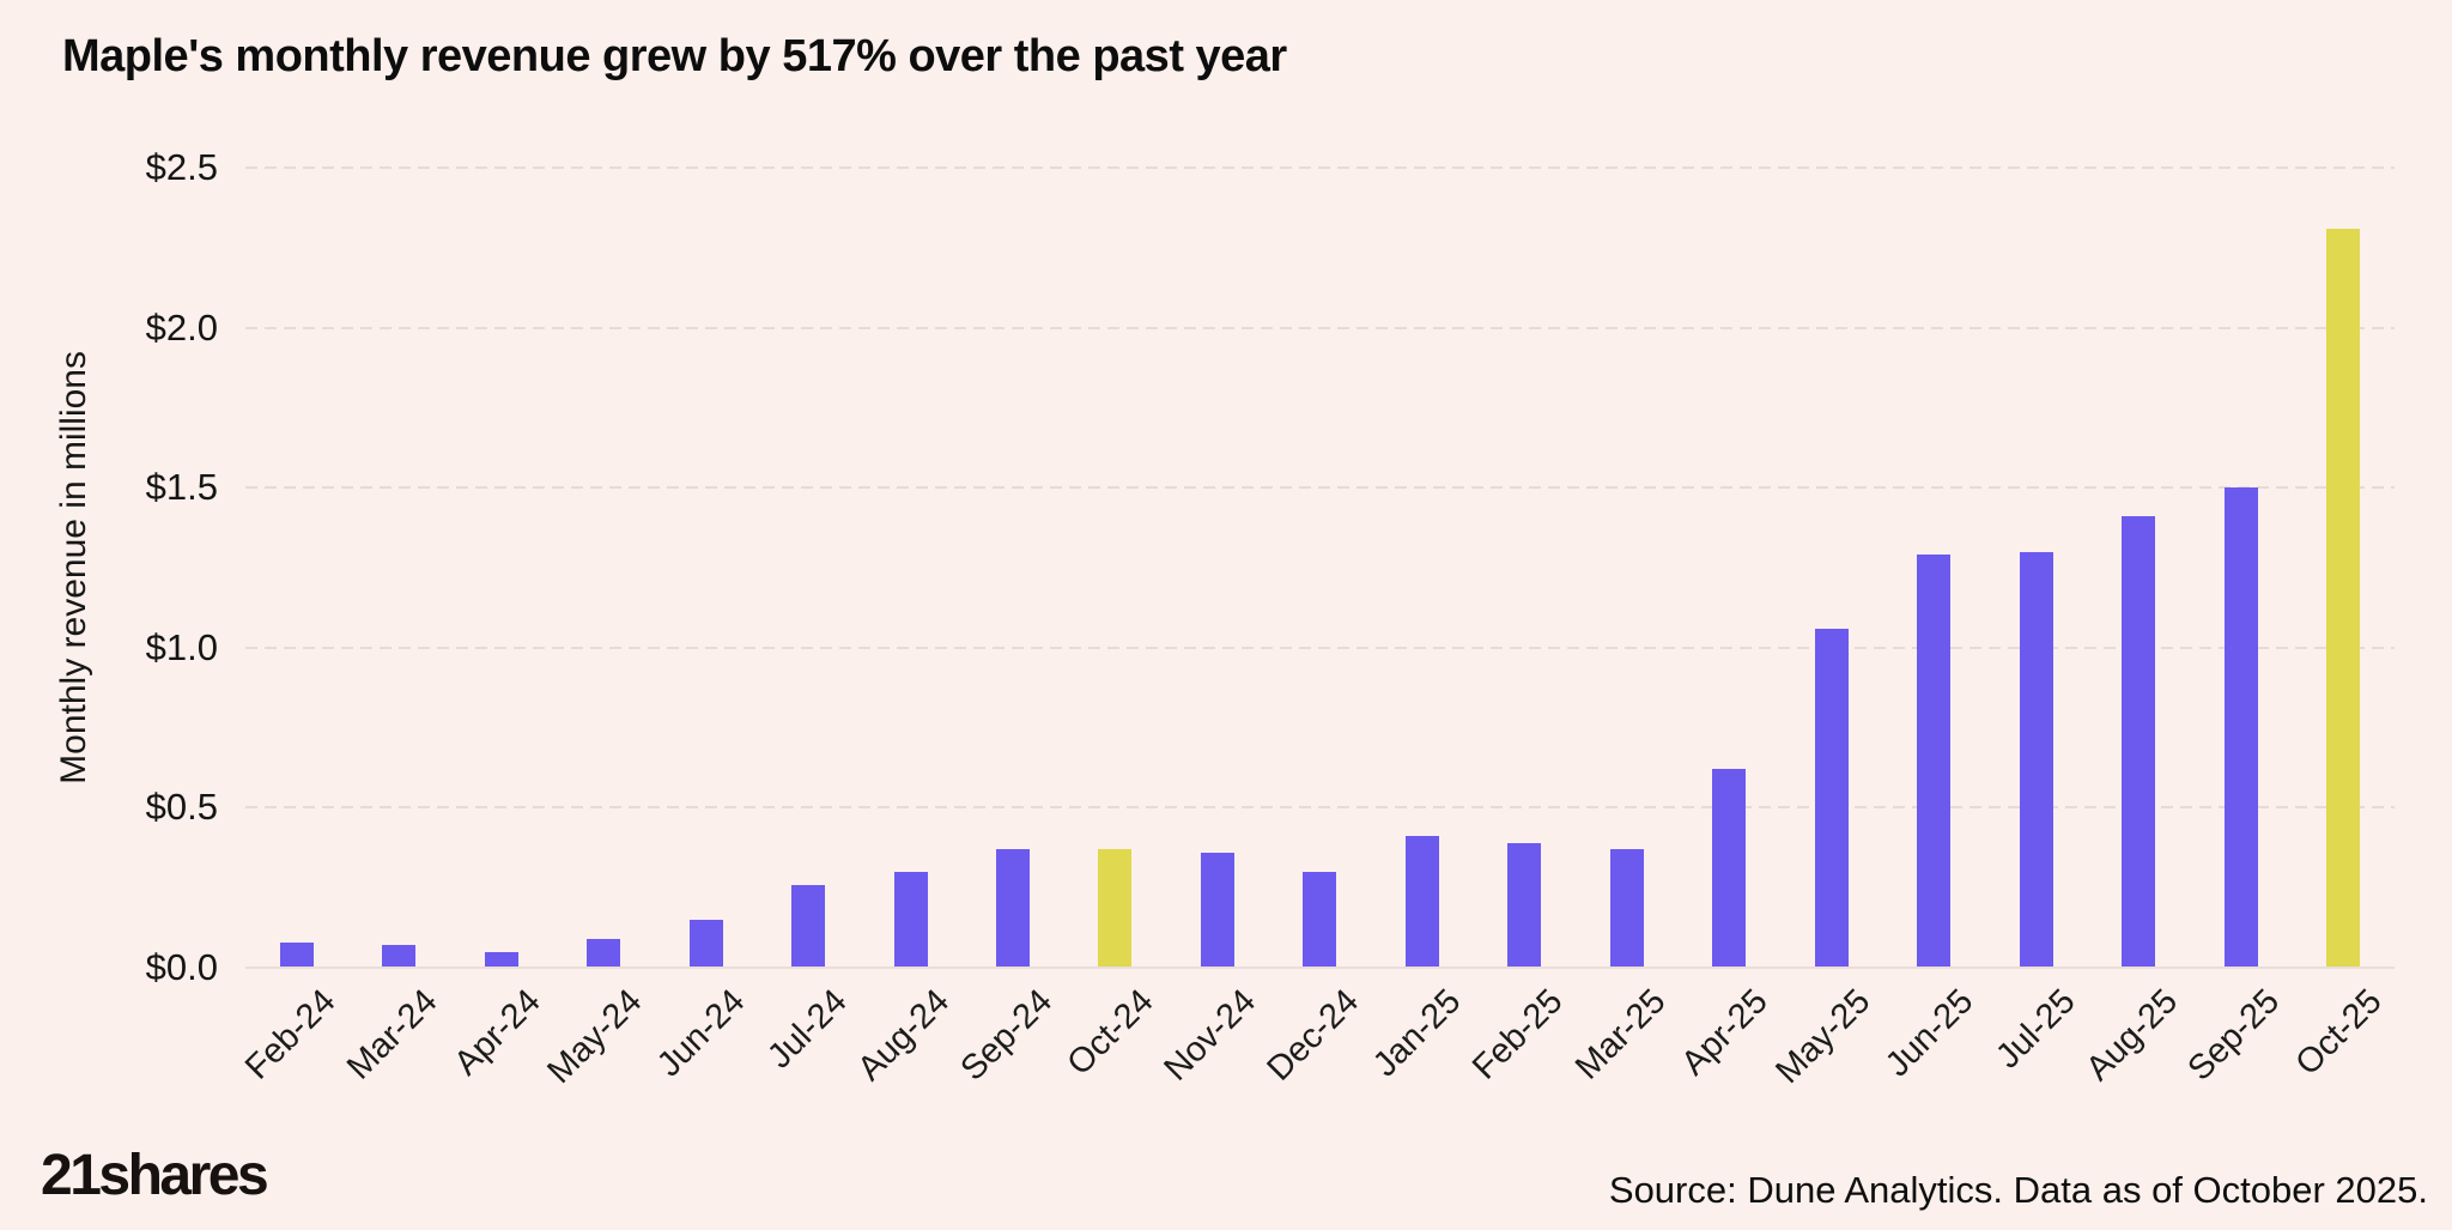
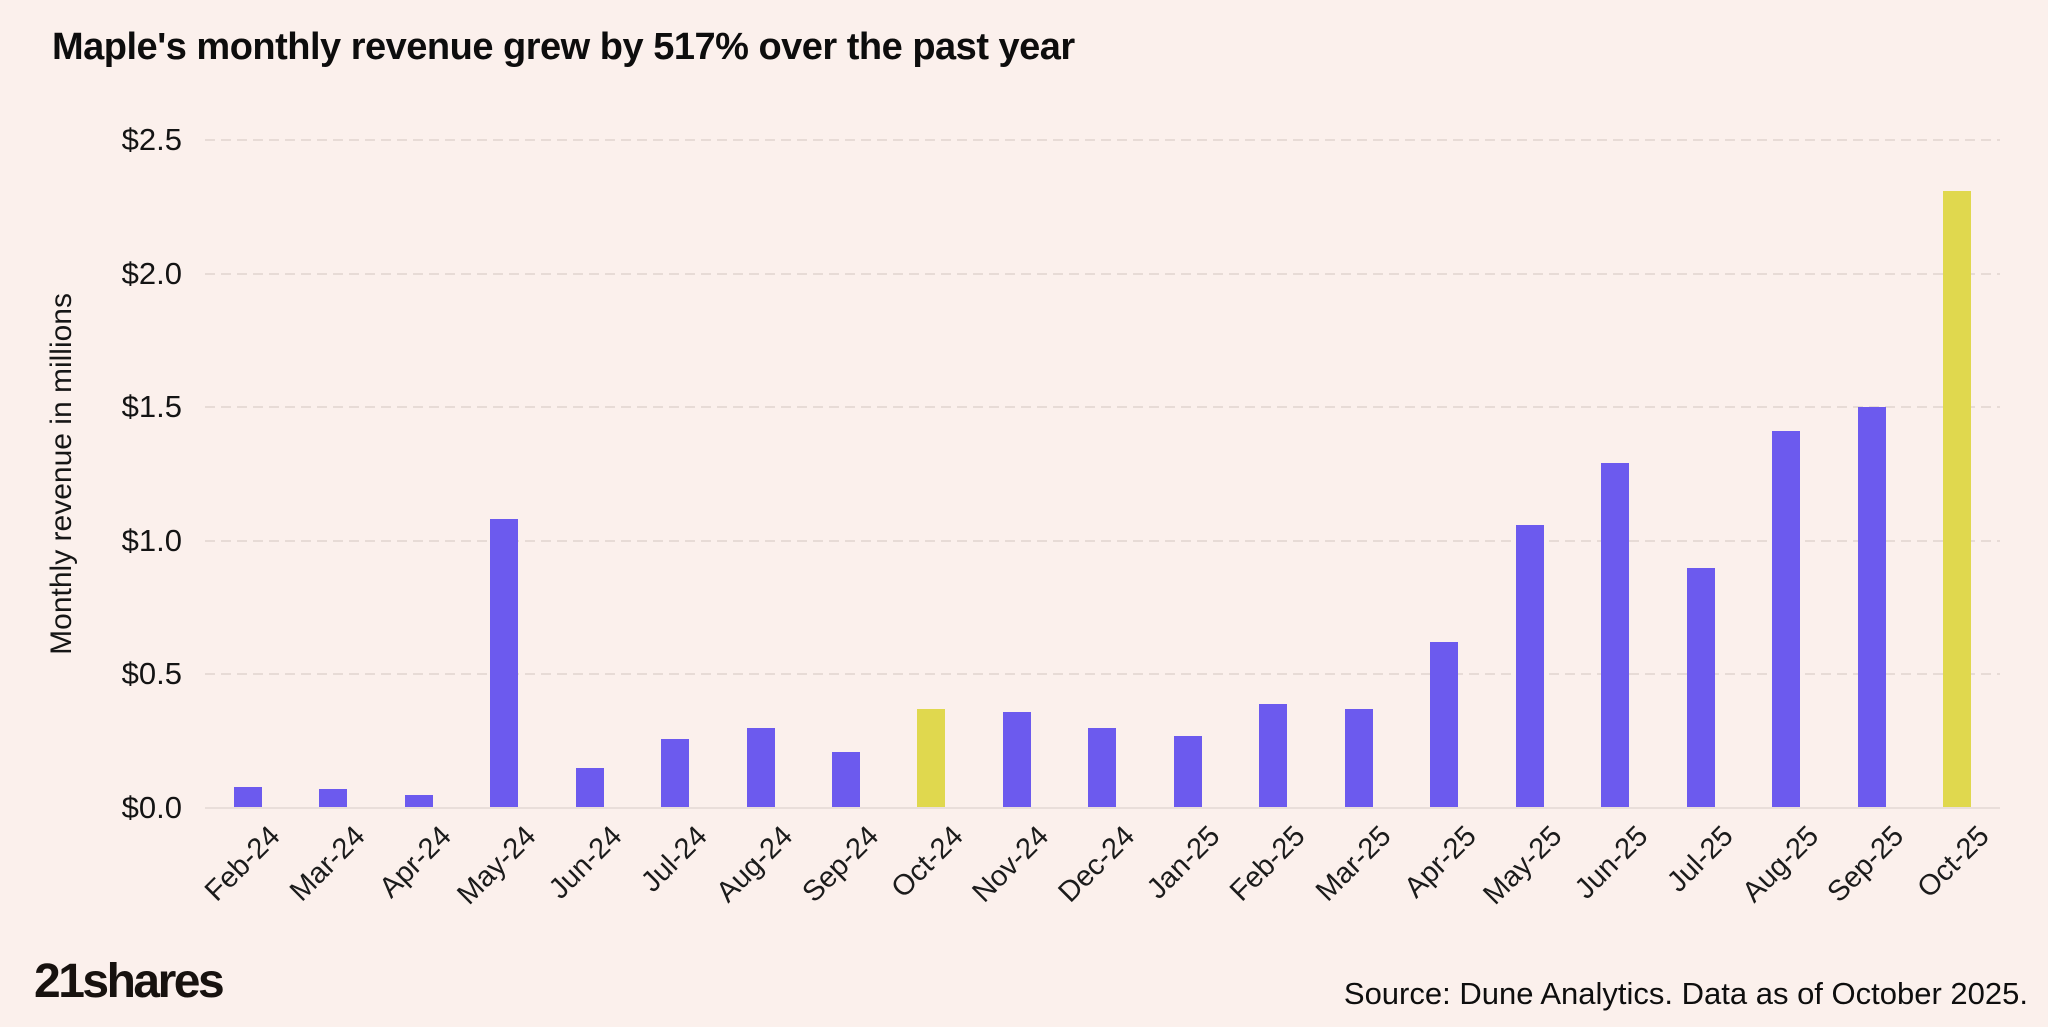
May-24: $0.09 -> $1.08
Sep-24: $0.37 -> $0.21
Jan-25: $0.41 -> $0.27
Jul-25: $1.30 -> $0.90
